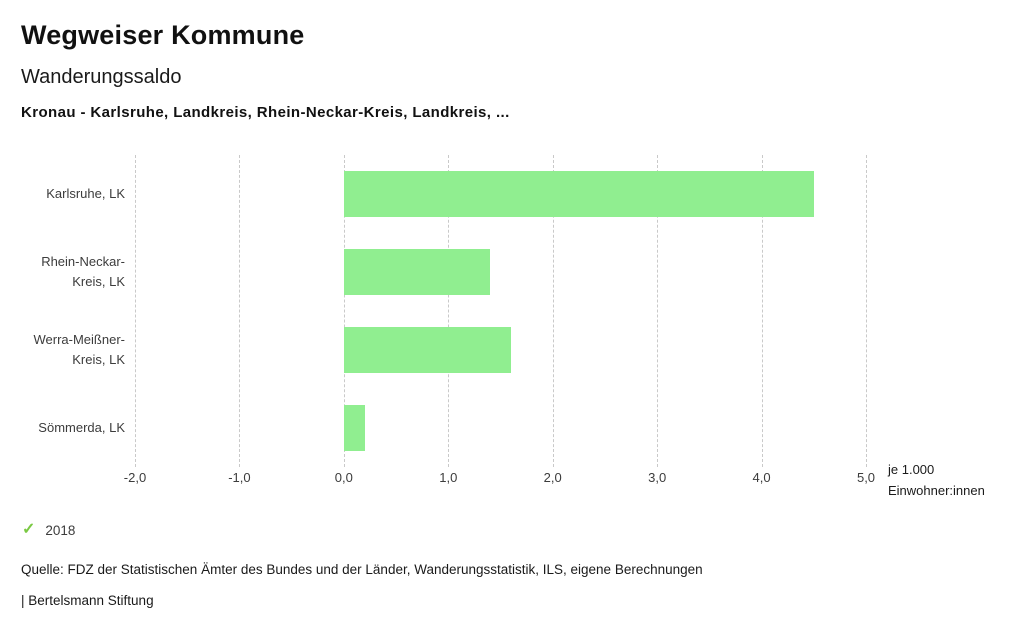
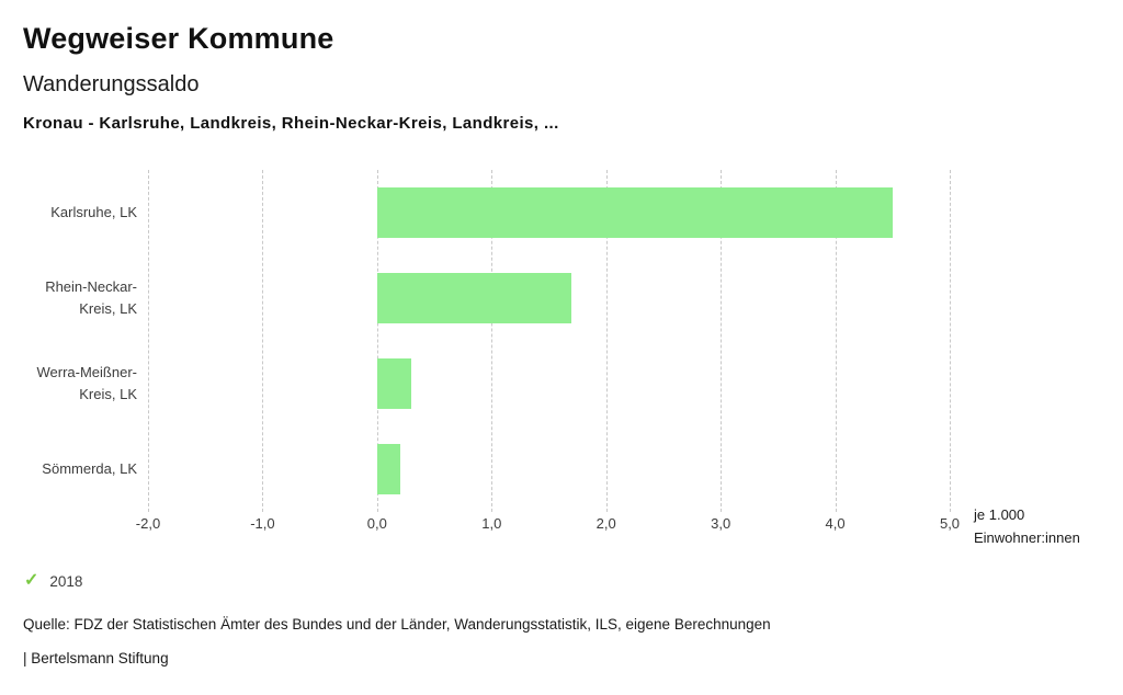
Rhein-Neckar-Kreis, LK: 1,4 -> 1,7
Werra-Meißner-Kreis, LK: 1,6 -> 0,3
